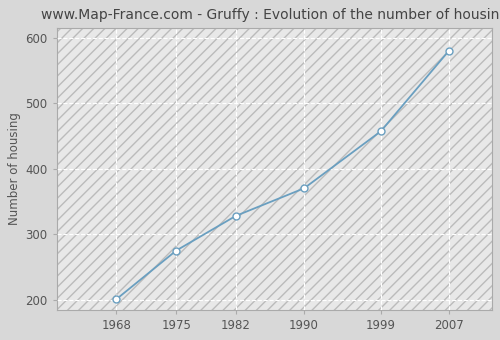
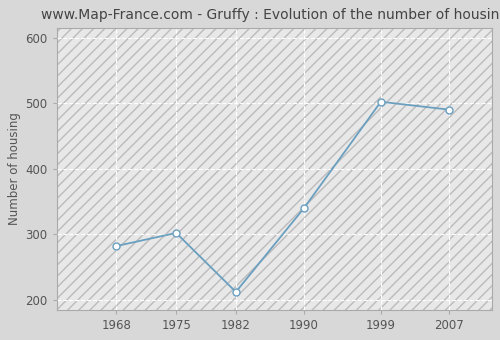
1968: 201 -> 282
1975: 275 -> 302
1982: 328 -> 212
1990: 370 -> 340
1999: 457 -> 502
2007: 580 -> 490
